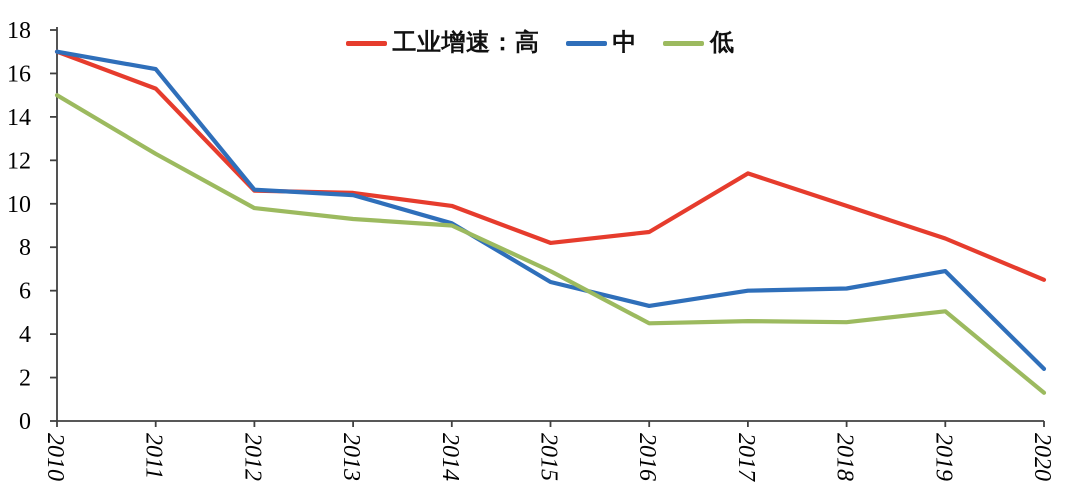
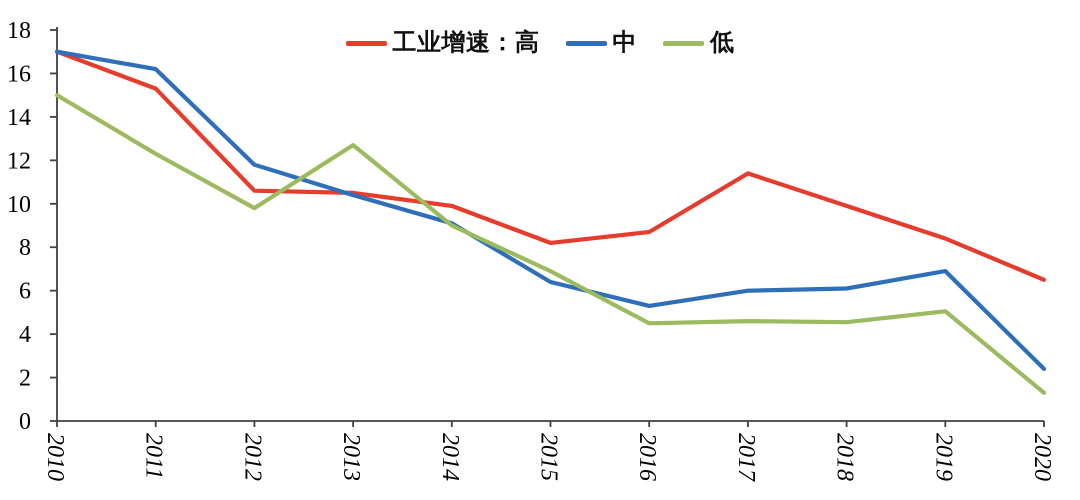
中/2012: 10.7 -> 11.8
低/2013: 9.3 -> 12.7
